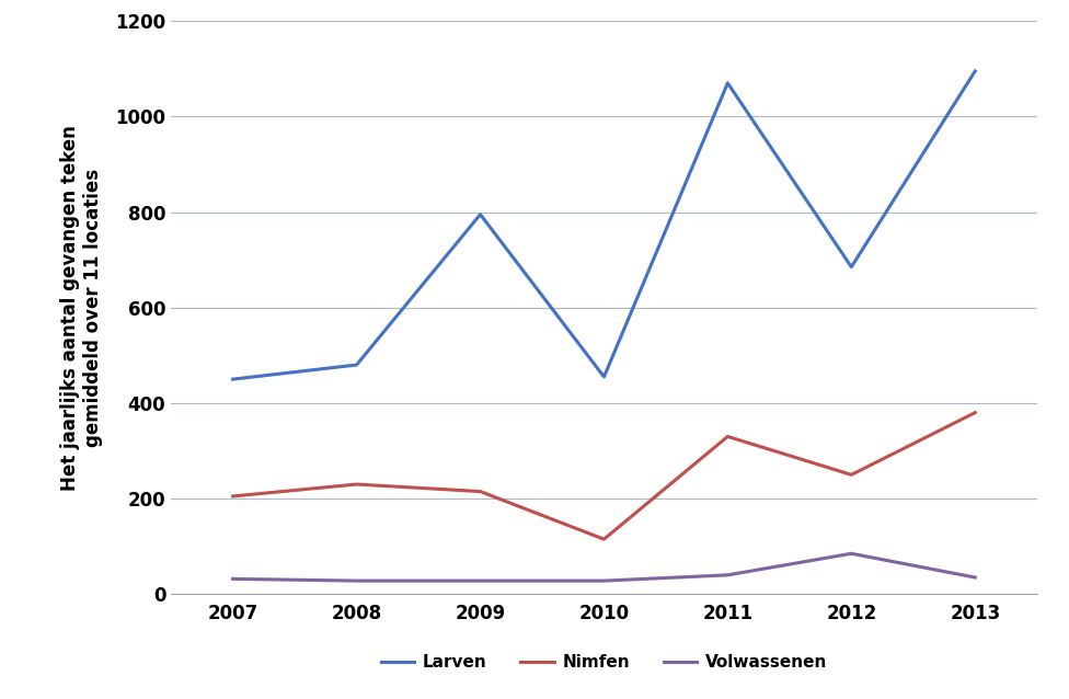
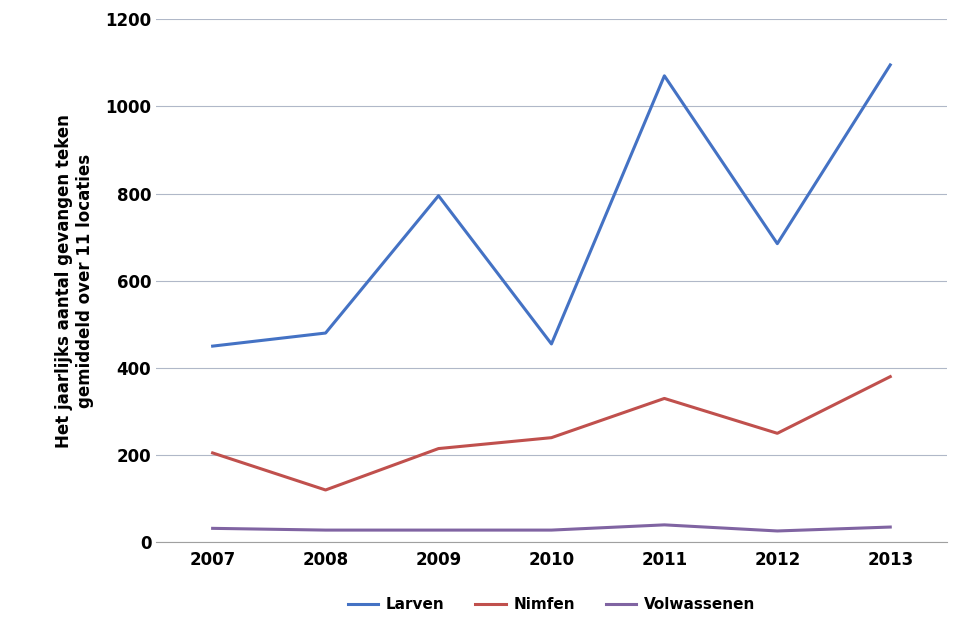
Nimfen/2008: 230 -> 120
Nimfen/2010: 115 -> 240
Volwassenen/2012: 85 -> 26
